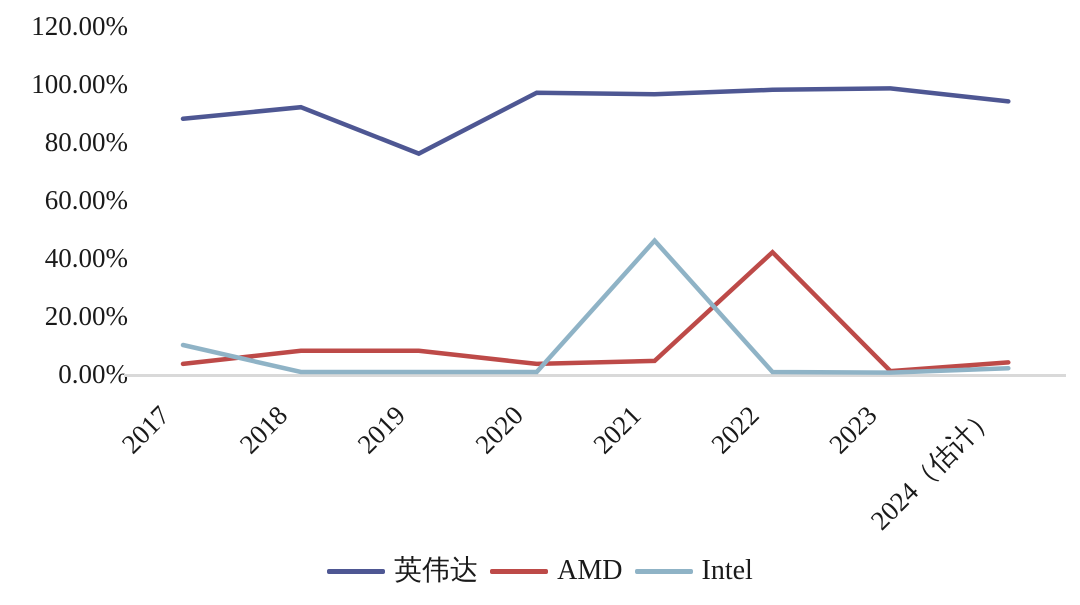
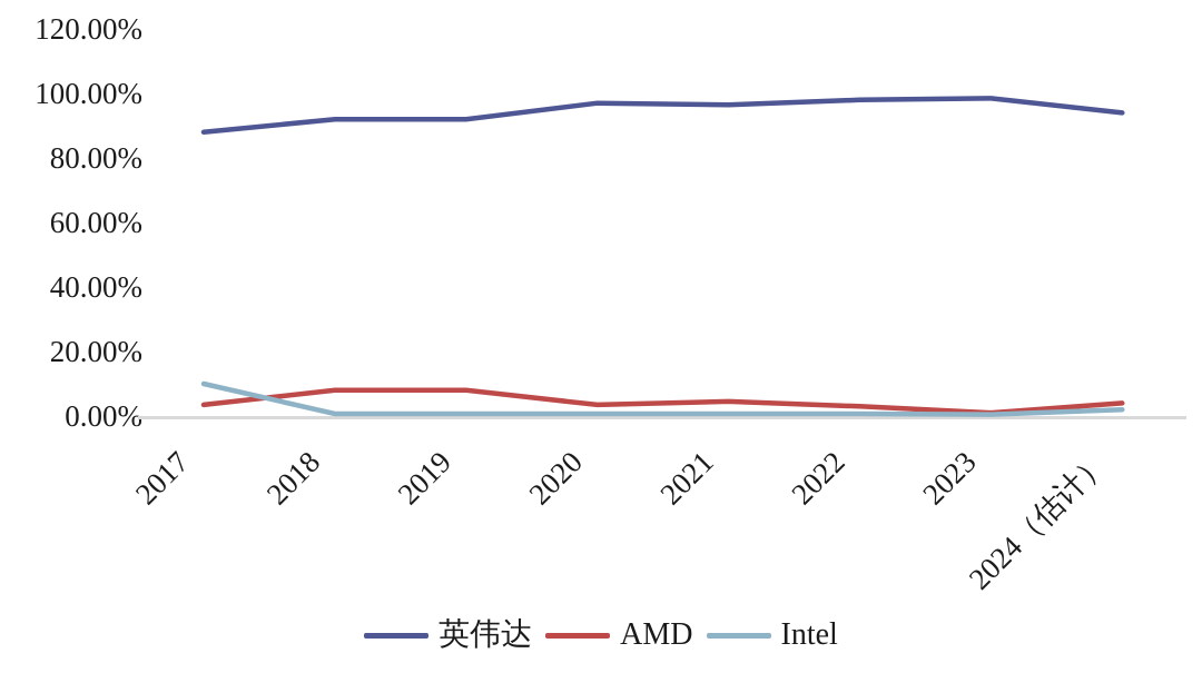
英伟达/2019: 76% -> 92%
Intel/2021: 46% -> 1%
AMD/2022: 42% -> 3%
